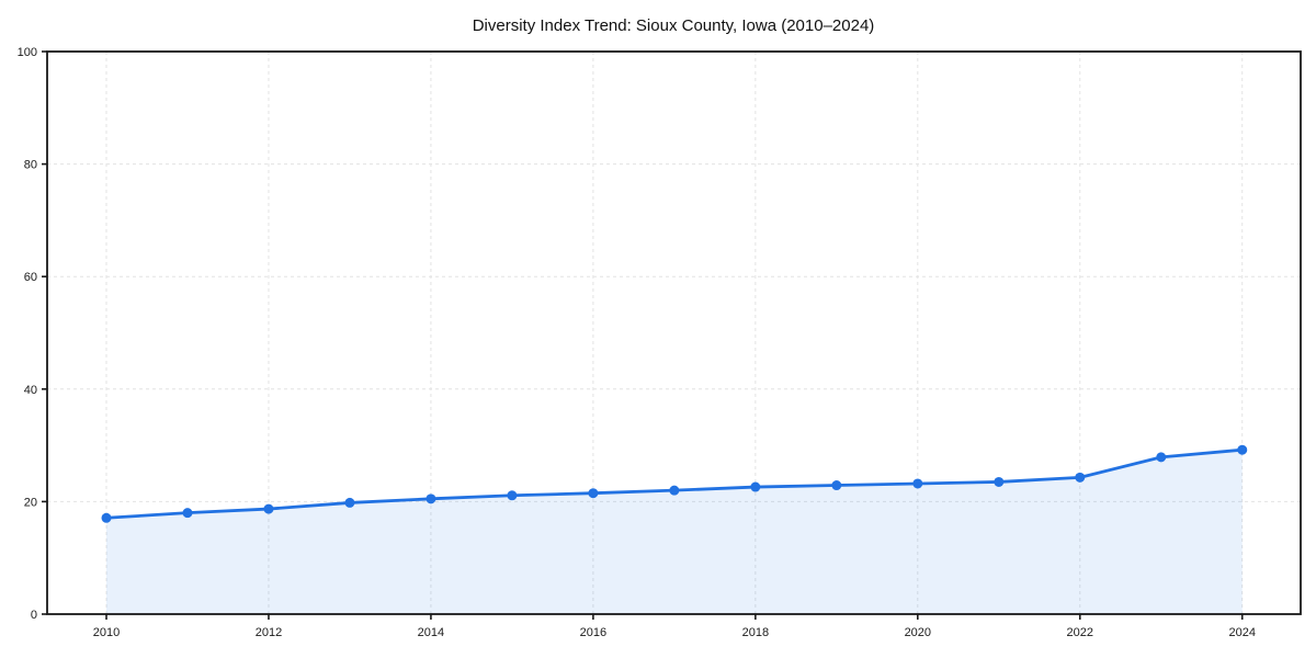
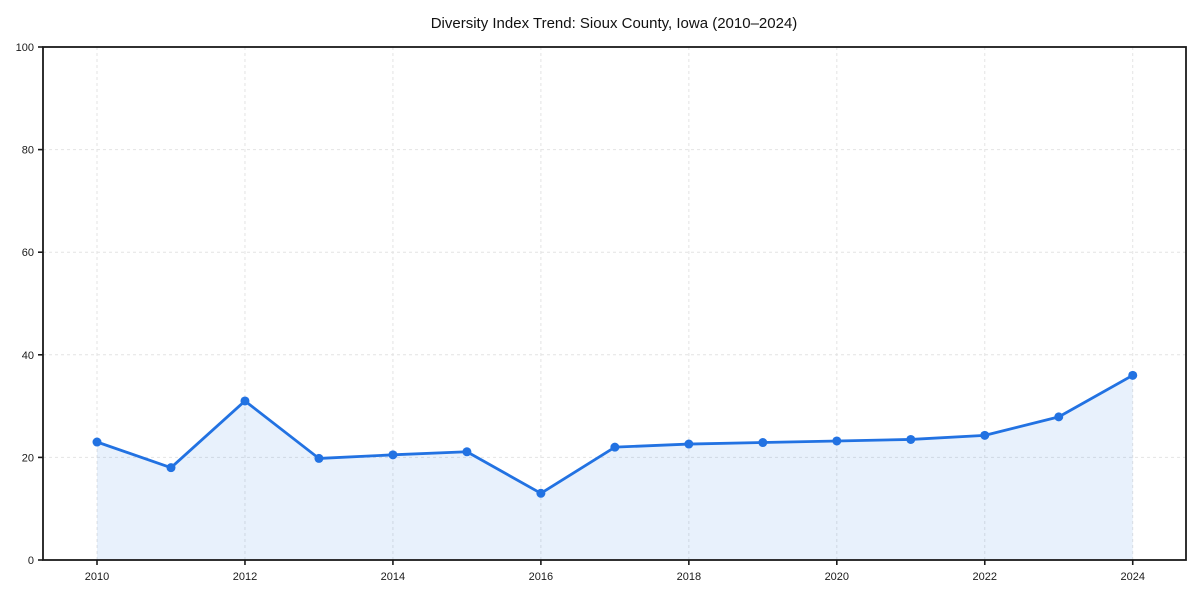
2010: 17 -> 23
2012: 19 -> 31
2016: 22 -> 13
2024: 29 -> 36
